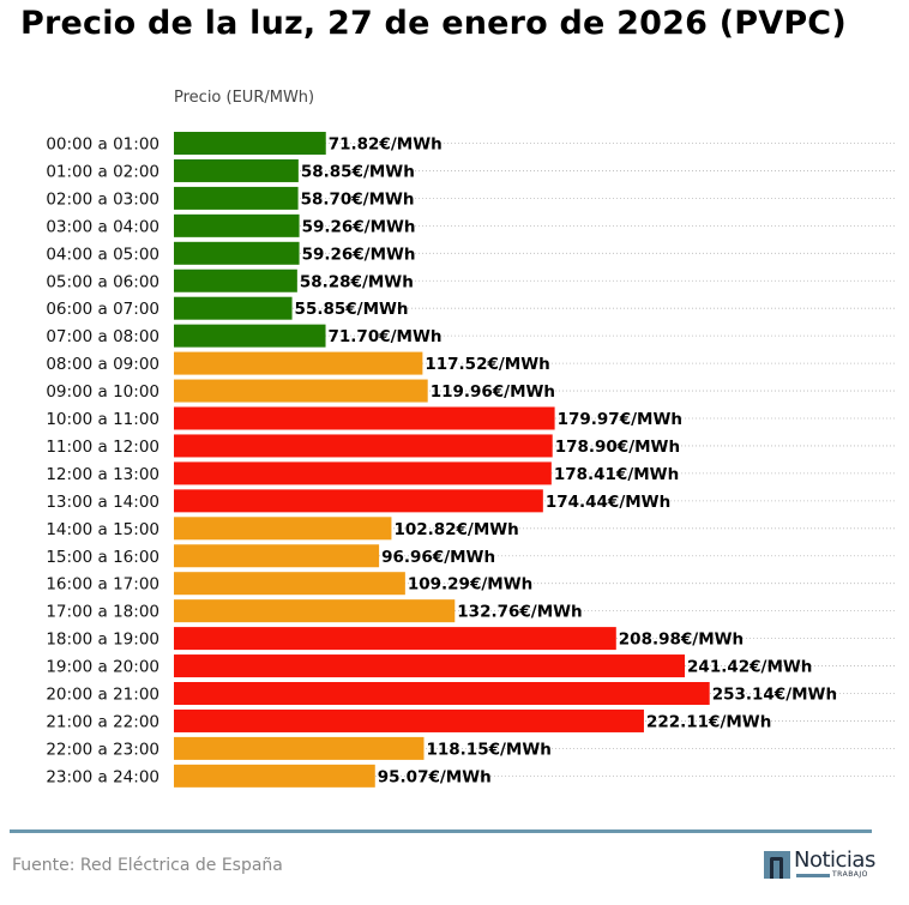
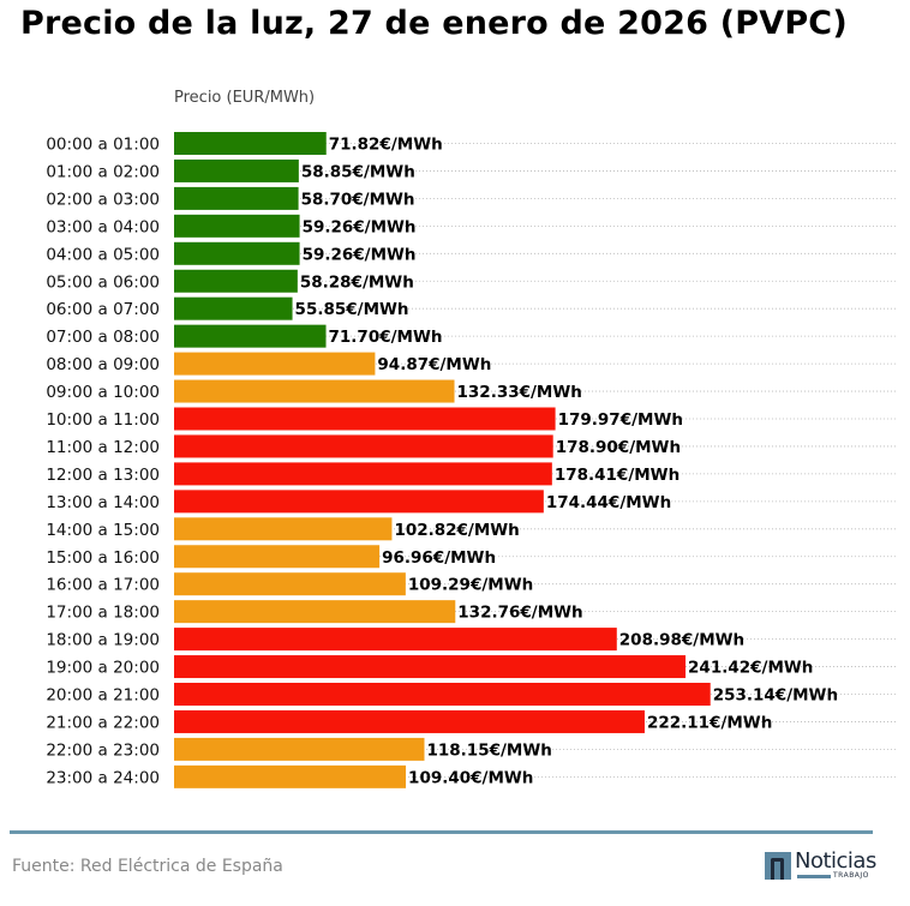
08:00 a 09:00: 117.52 -> 94.87
09:00 a 10:00: 119.96 -> 132.33
23:00 a 24:00: 95.07 -> 109.40
